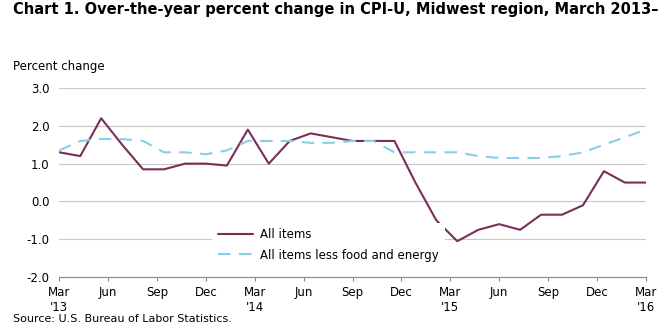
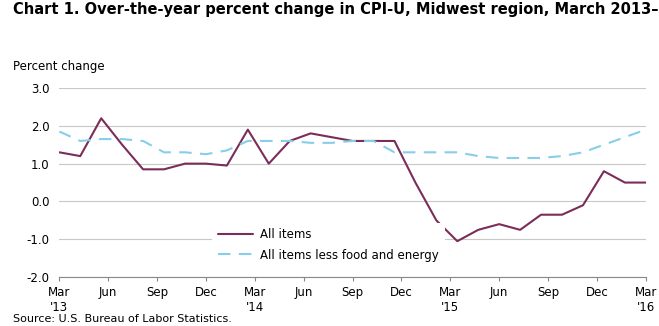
All items less food and energy/Mar '13: 1.35 -> 1.85
